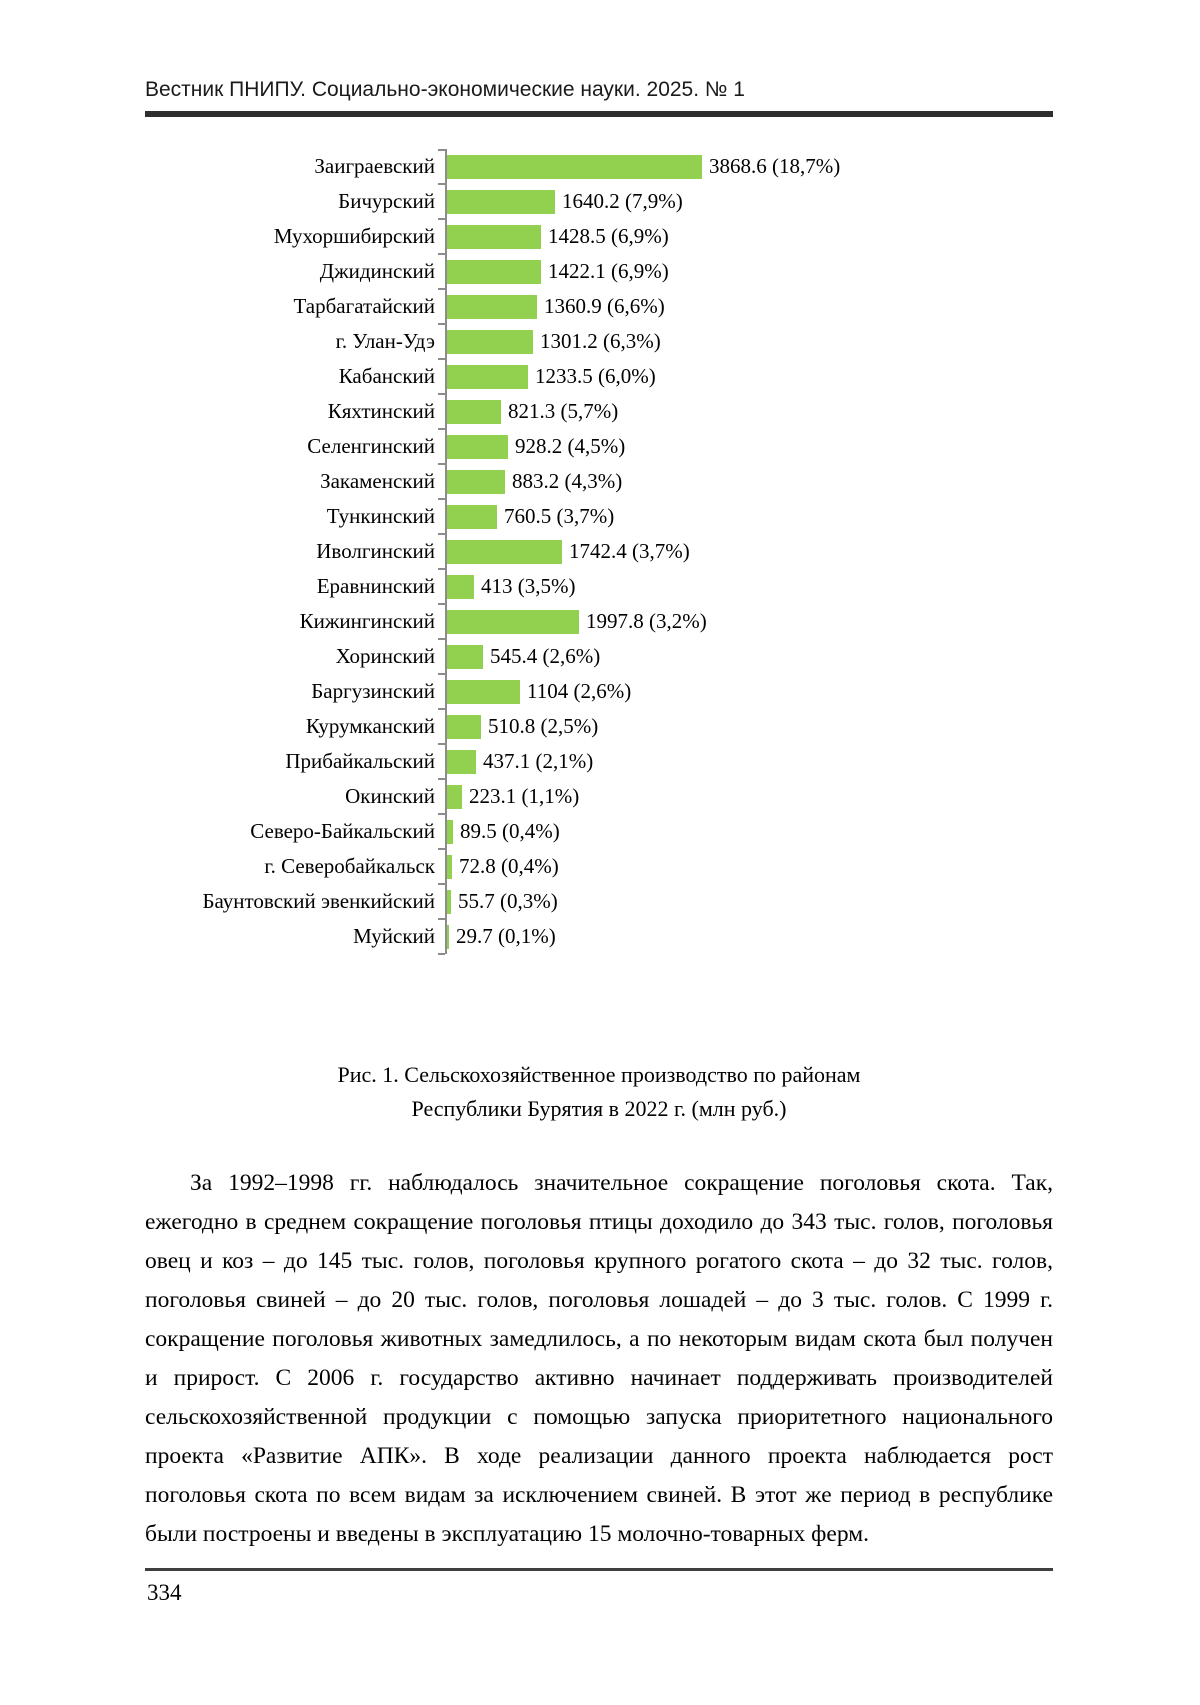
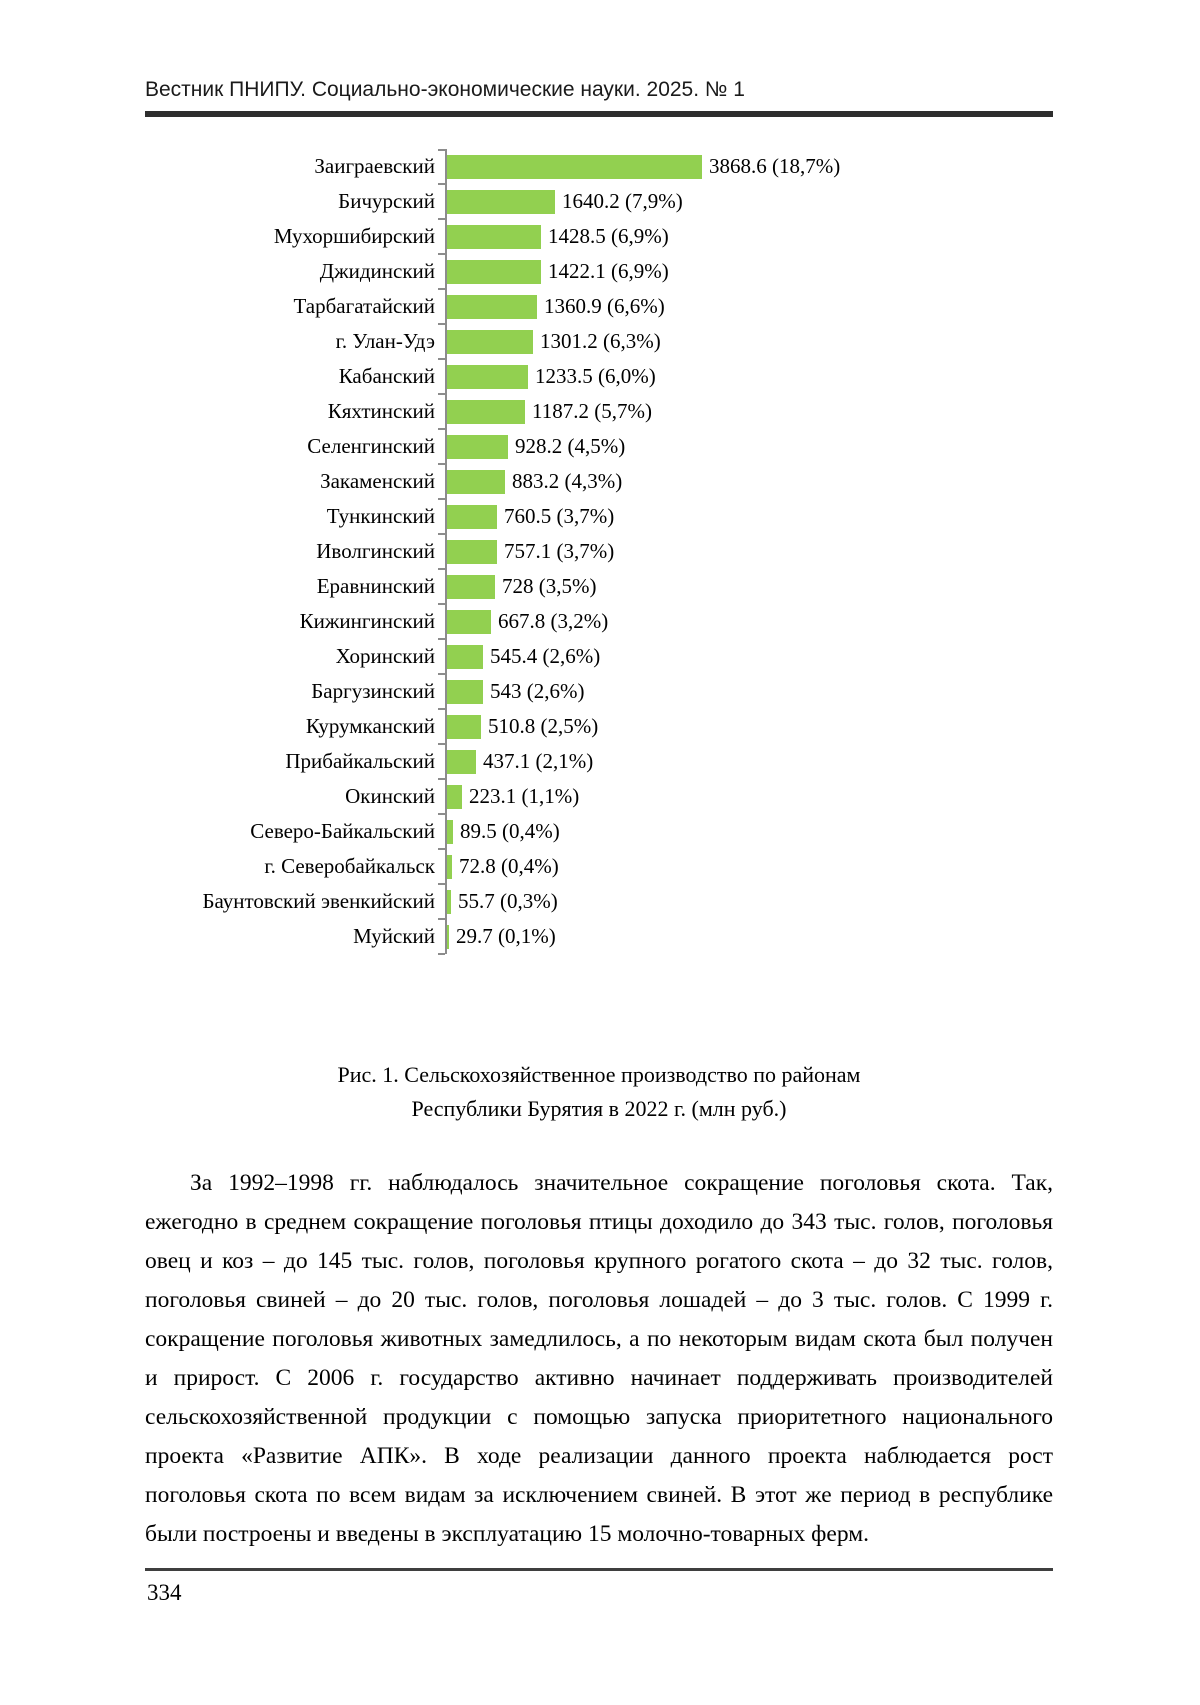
Кяхтинский: 821.3 -> 1187.2
Иволгинский: 1742.4 -> 757.1
Еравнинский: 413 -> 728
Кижингинский: 1997.8 -> 667.8
Баргузинский: 1104 -> 543
